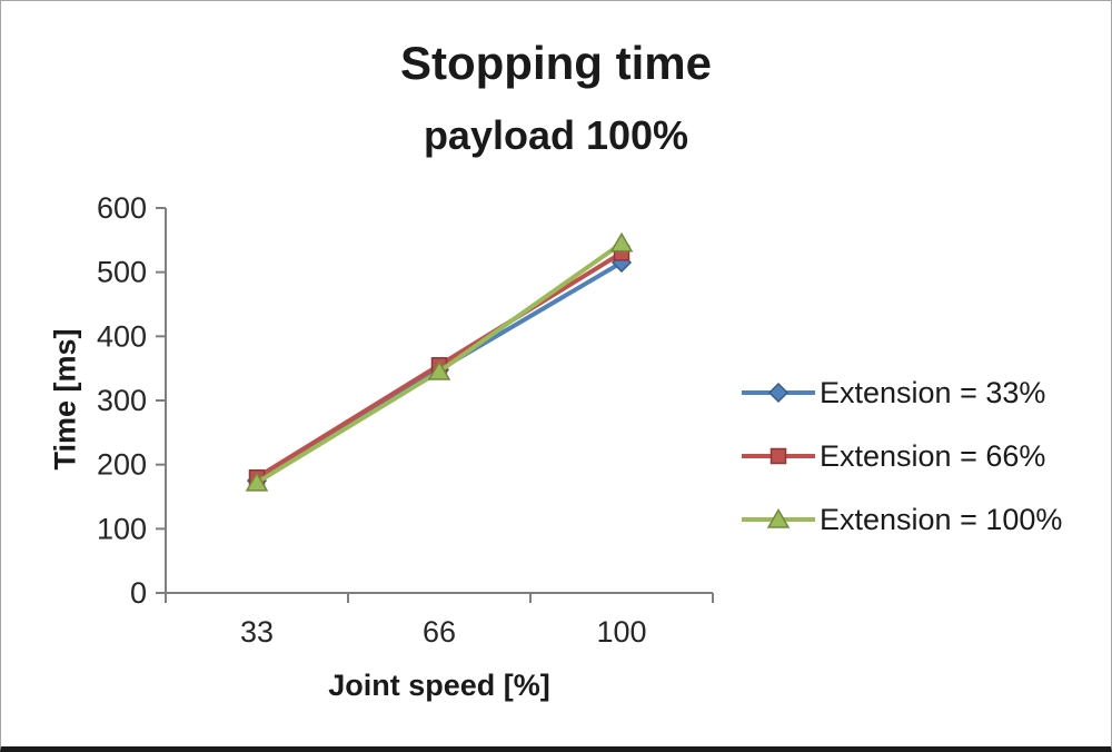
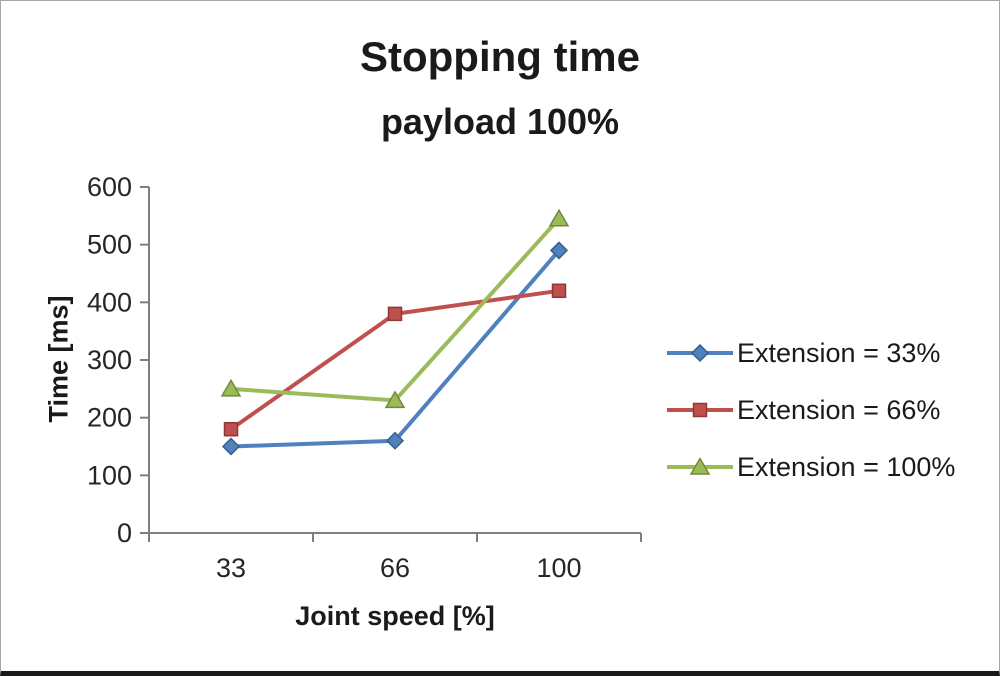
Extension = 33%/33: 180 -> 150
Extension = 100%/33: 170 -> 250
Extension = 33%/66: 350 -> 160
Extension = 66%/66: 360 -> 380
Extension = 100%/66: 340 -> 230
Extension = 33%/100: 520 -> 490
Extension = 66%/100: 530 -> 420
